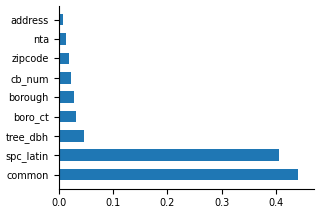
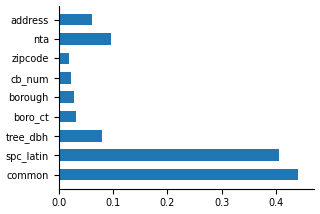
address: 0.008 -> 0.062
nta: 0.013 -> 0.096
tree_dbh: 0.047 -> 0.080
